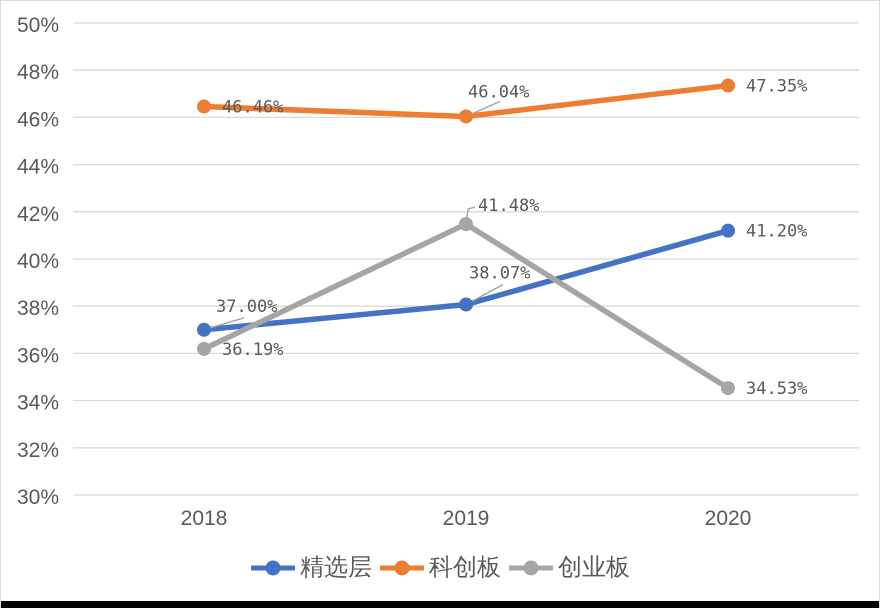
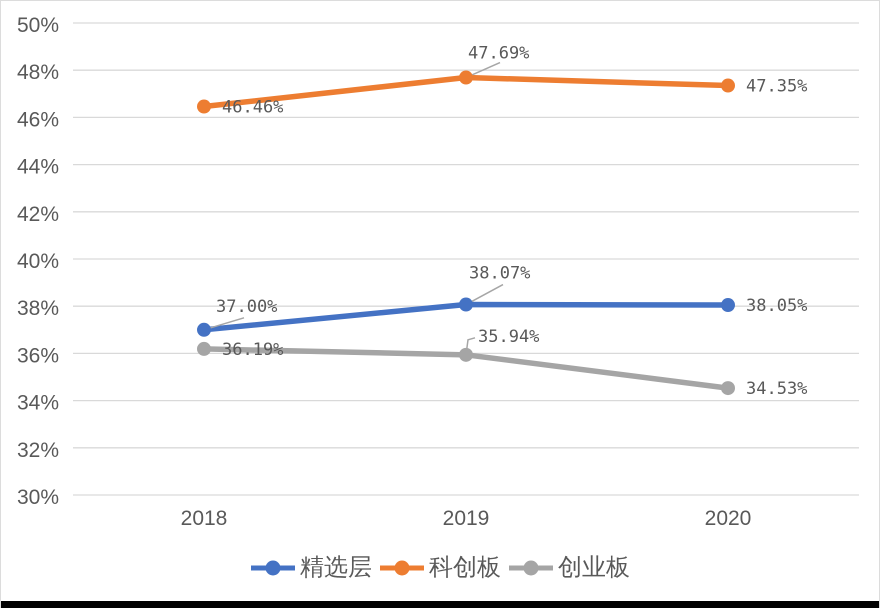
科创板/2019: 46.04% -> 47.69%
创业板/2019: 41.48% -> 35.94%
精选层/2020: 41.20% -> 38.05%
